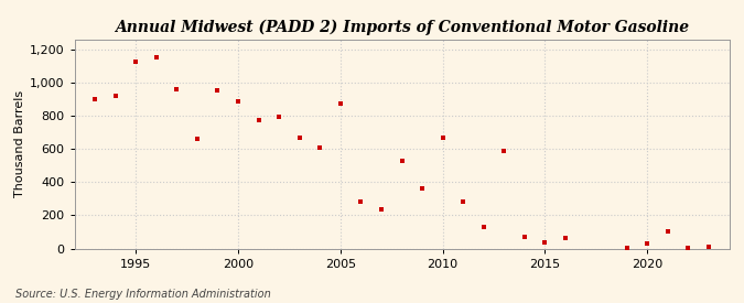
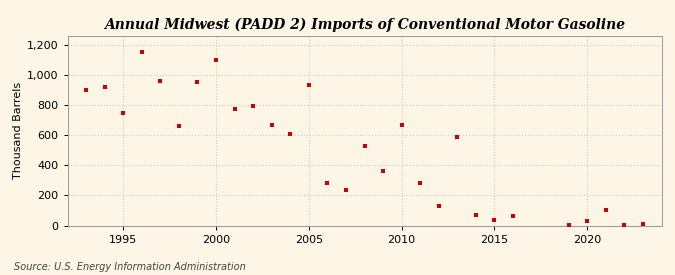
1995: 1,120 -> 750
2000: 880 -> 1,100
2005: 870 -> 930
